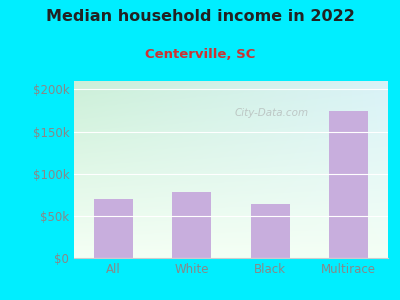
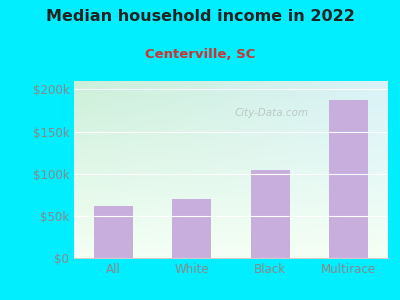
All: $70k -> $62k
White: $78k -> $70k
Black: $64k -> $104k
Multirace: $175k -> $188k
